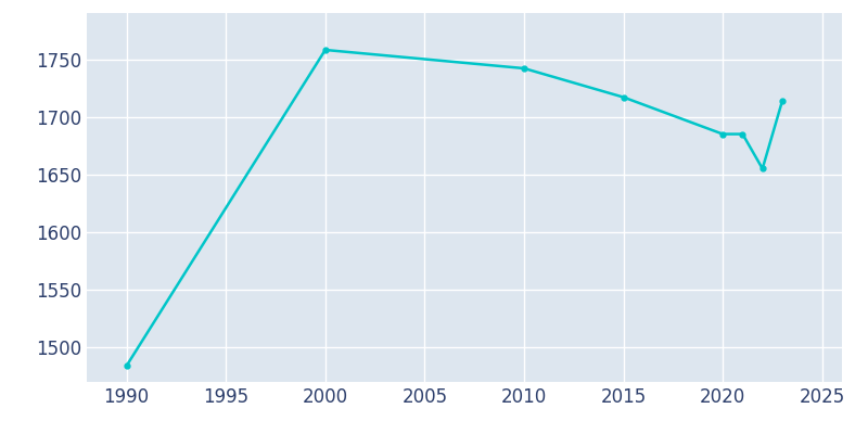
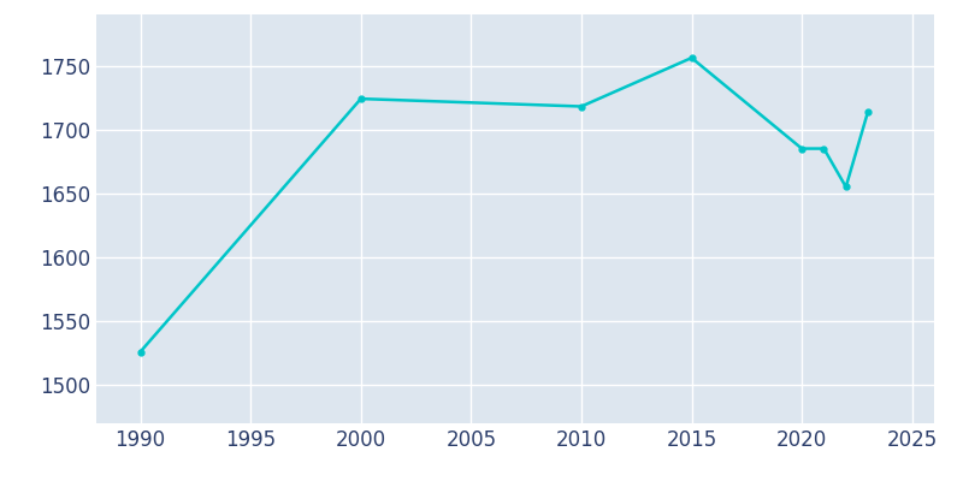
1990: 1484 -> 1526
2000: 1758 -> 1724
2010: 1742 -> 1718
2015: 1717 -> 1756
